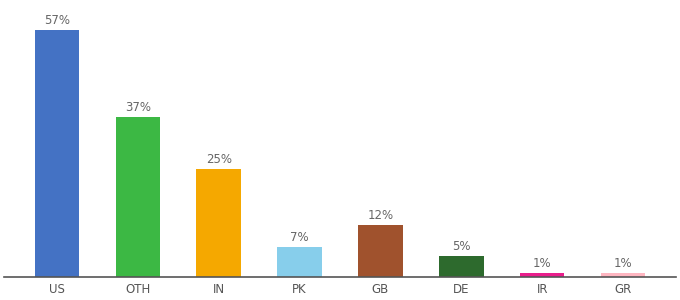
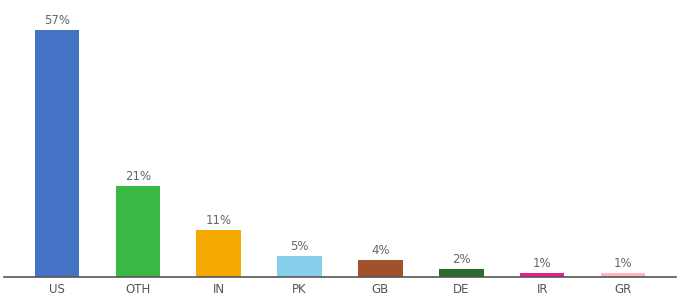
OTH: 37% -> 21%
IN: 25% -> 11%
PK: 7% -> 5%
GB: 12% -> 4%
DE: 5% -> 2%
